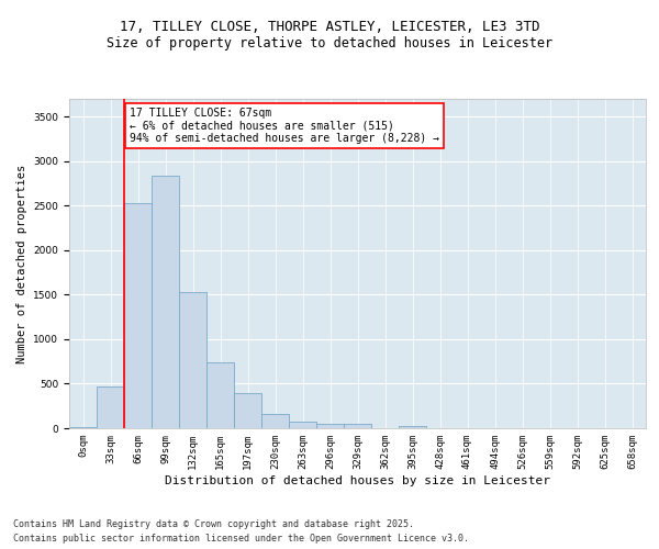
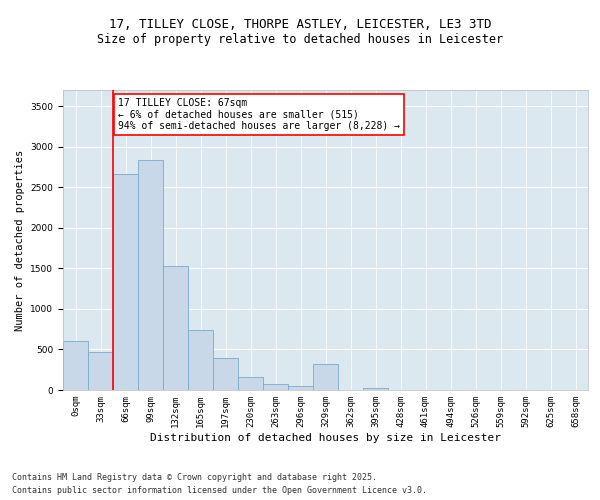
0sqm: 10 -> 600
66sqm: 2530 -> 2660
329sqm: 40 -> 320
